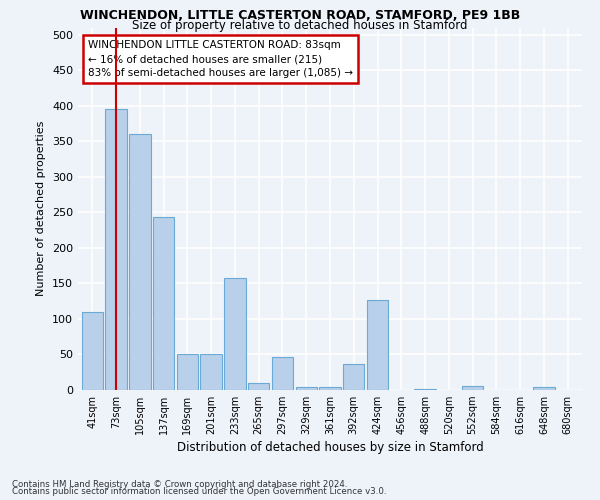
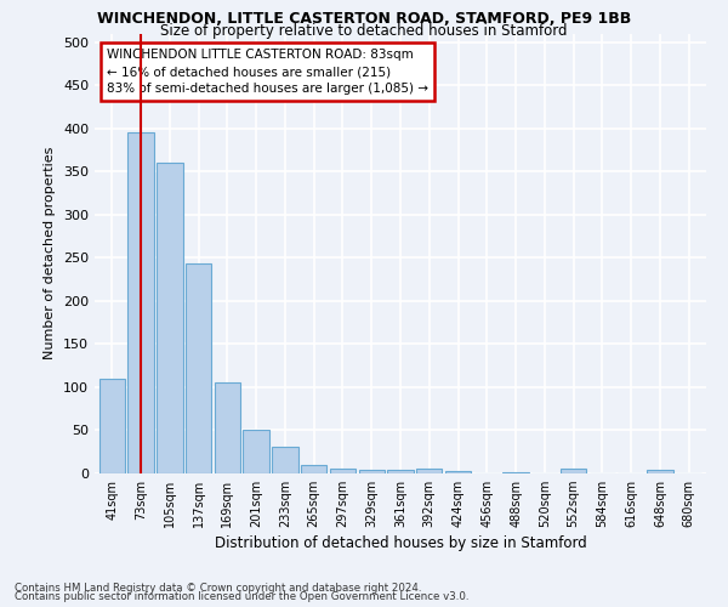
169sqm: 50 -> 105
233sqm: 158 -> 31
297sqm: 46 -> 5
392sqm: 36 -> 5
424sqm: 126 -> 3
